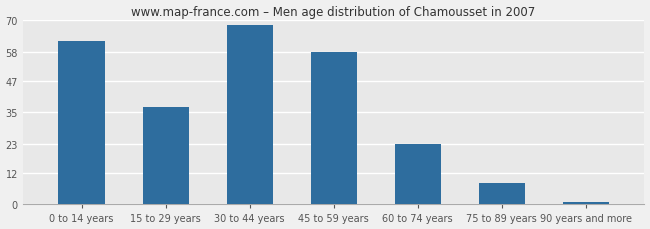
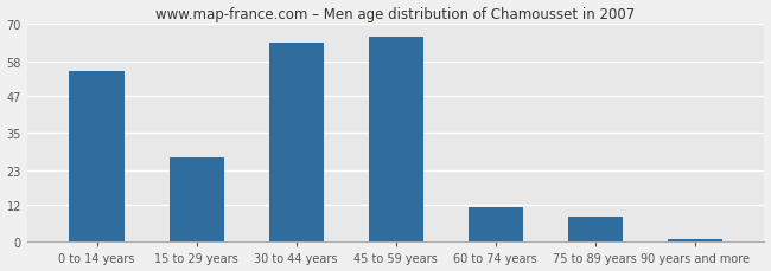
0 to 14 years: 62 -> 55
15 to 29 years: 37 -> 27
30 to 44 years: 68 -> 64
45 to 59 years: 58 -> 66
60 to 74 years: 23 -> 11
